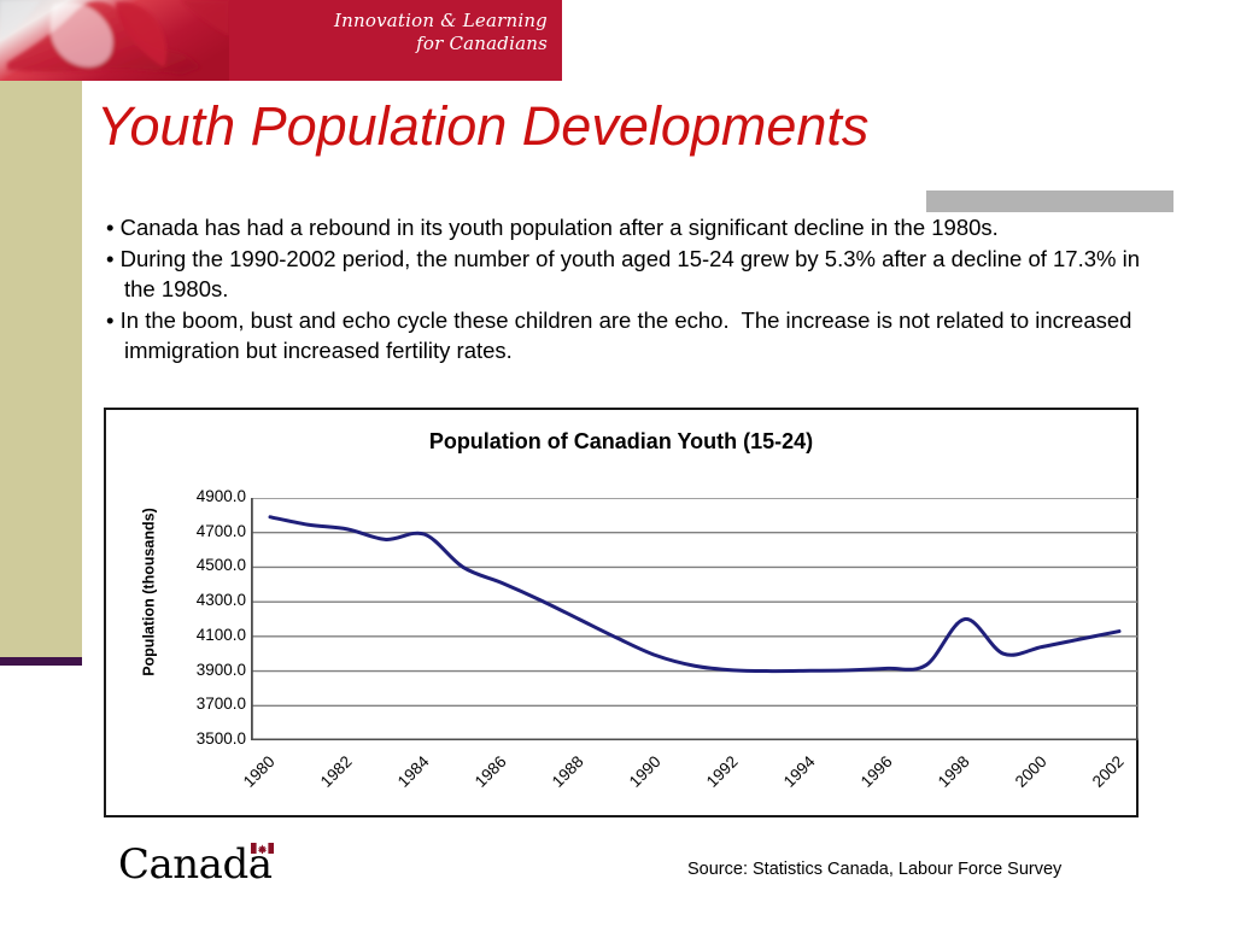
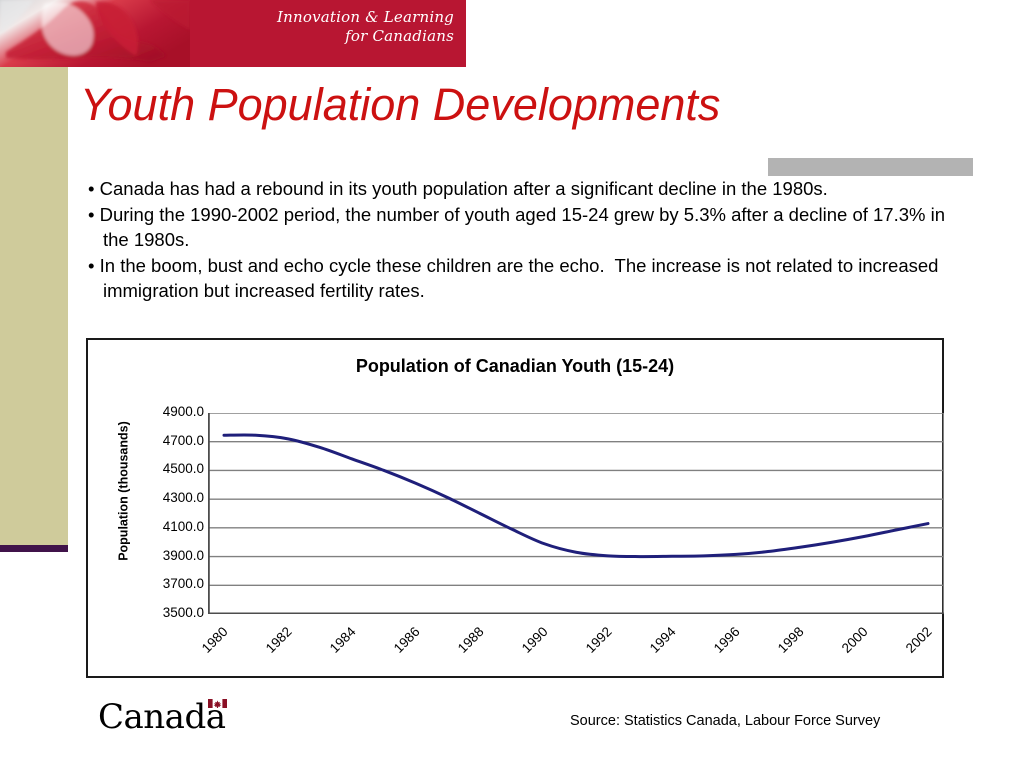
1980: 4790 -> 4740
1984: 4690 -> 4580
1998: 4200 -> 3960
